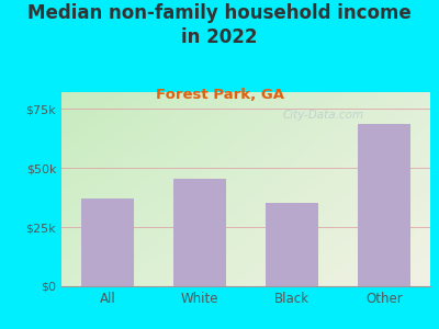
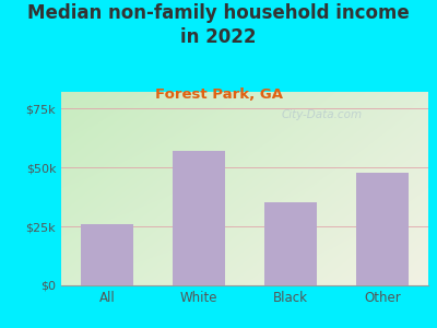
All: $37.0k -> $26.0k
White: $45.5k -> $57.0k
Other: $68.5k -> $47.5k
